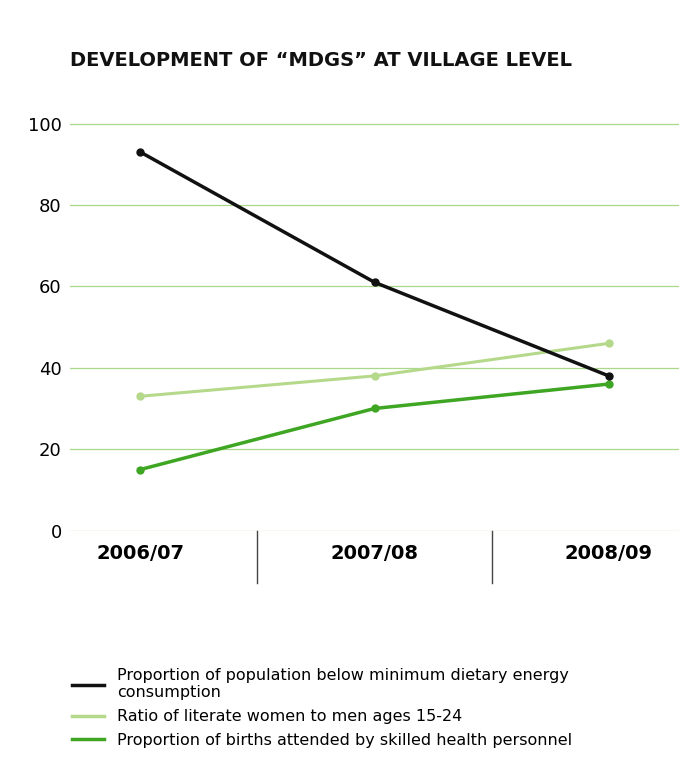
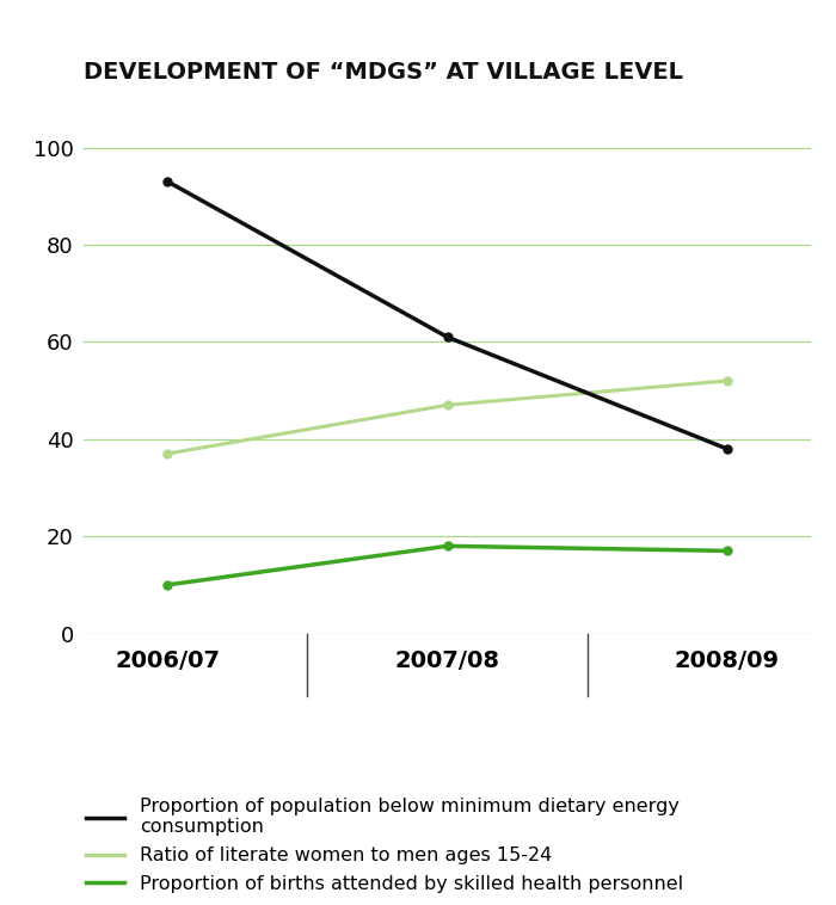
Ratio of literate women to men ages 15-24/2006/07: 33 -> 37
Proportion of births attended by skilled health personnel/2006/07: 15 -> 10
Ratio of literate women to men ages 15-24/2007/08: 38 -> 47
Proportion of births attended by skilled health personnel/2007/08: 30 -> 18
Ratio of literate women to men ages 15-24/2008/09: 46 -> 52
Proportion of births attended by skilled health personnel/2008/09: 36 -> 17
